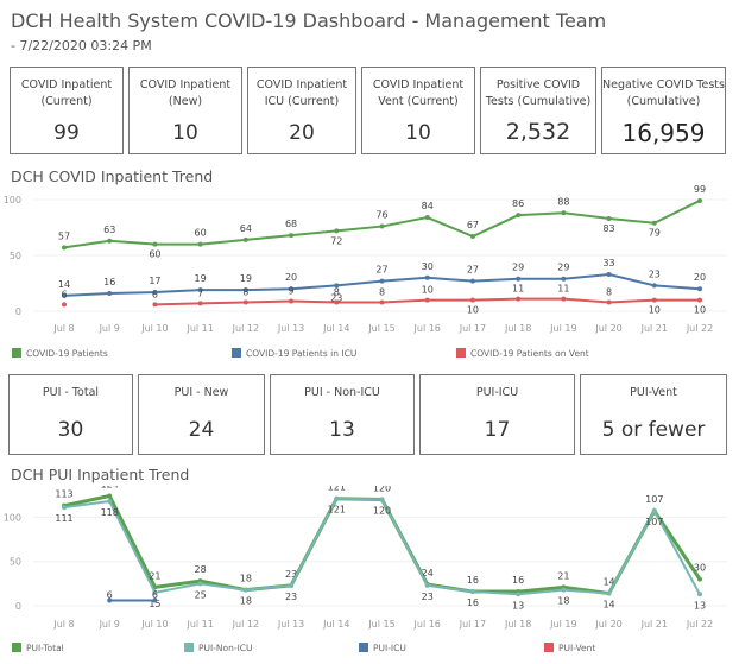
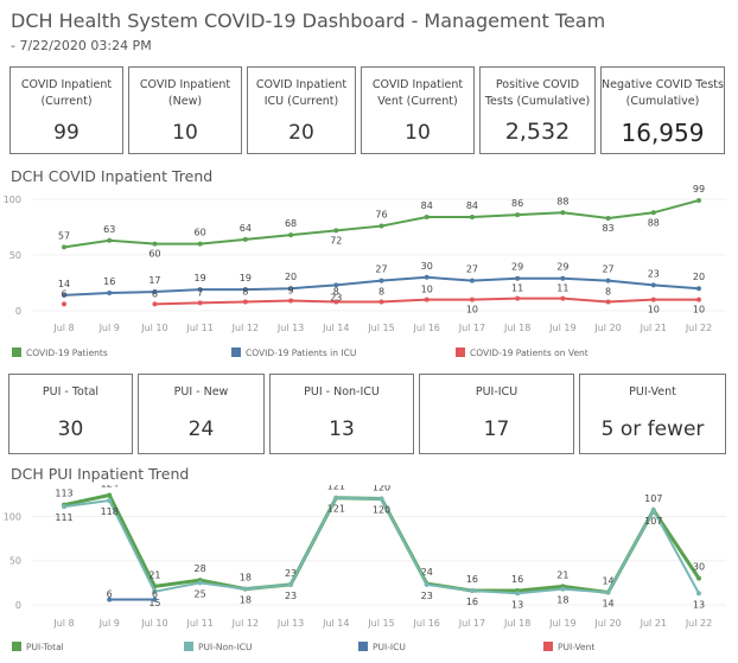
DCH COVID Inpatient Trend/COVID-19 Patients/Jul 17: 67 -> 84
DCH COVID Inpatient Trend/COVID-19 Patients in ICU/Jul 20: 33 -> 27
DCH COVID Inpatient Trend/COVID-19 Patients/Jul 21: 79 -> 88
